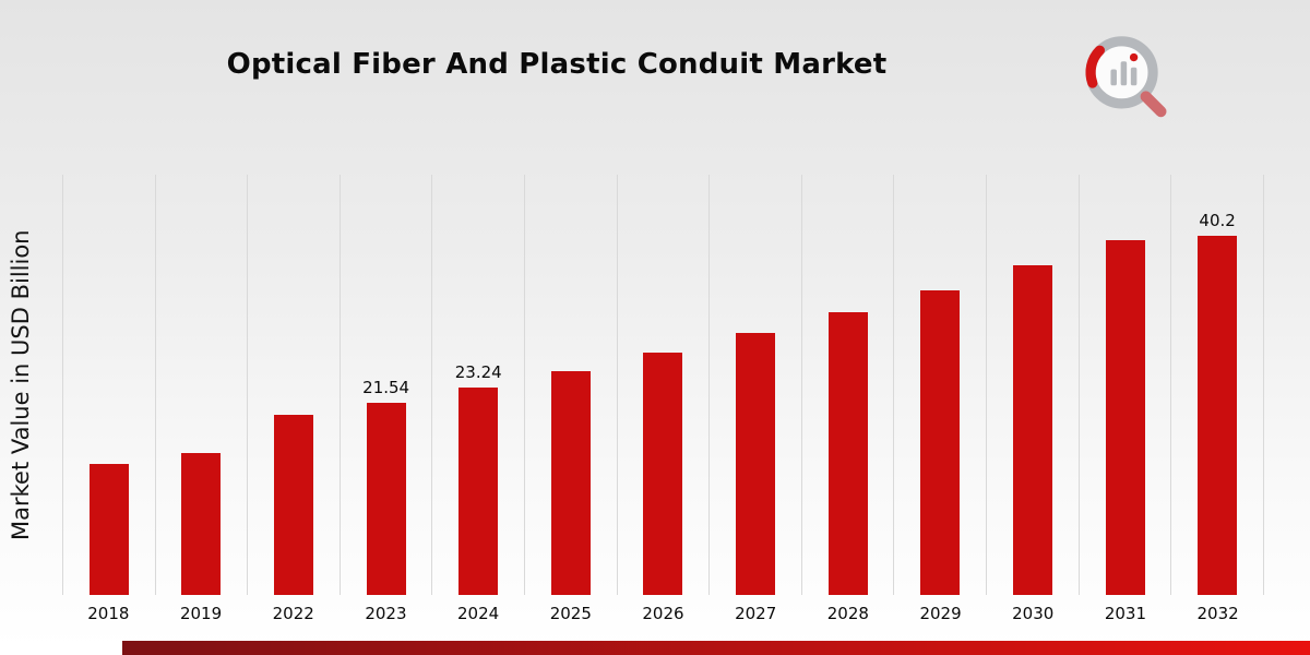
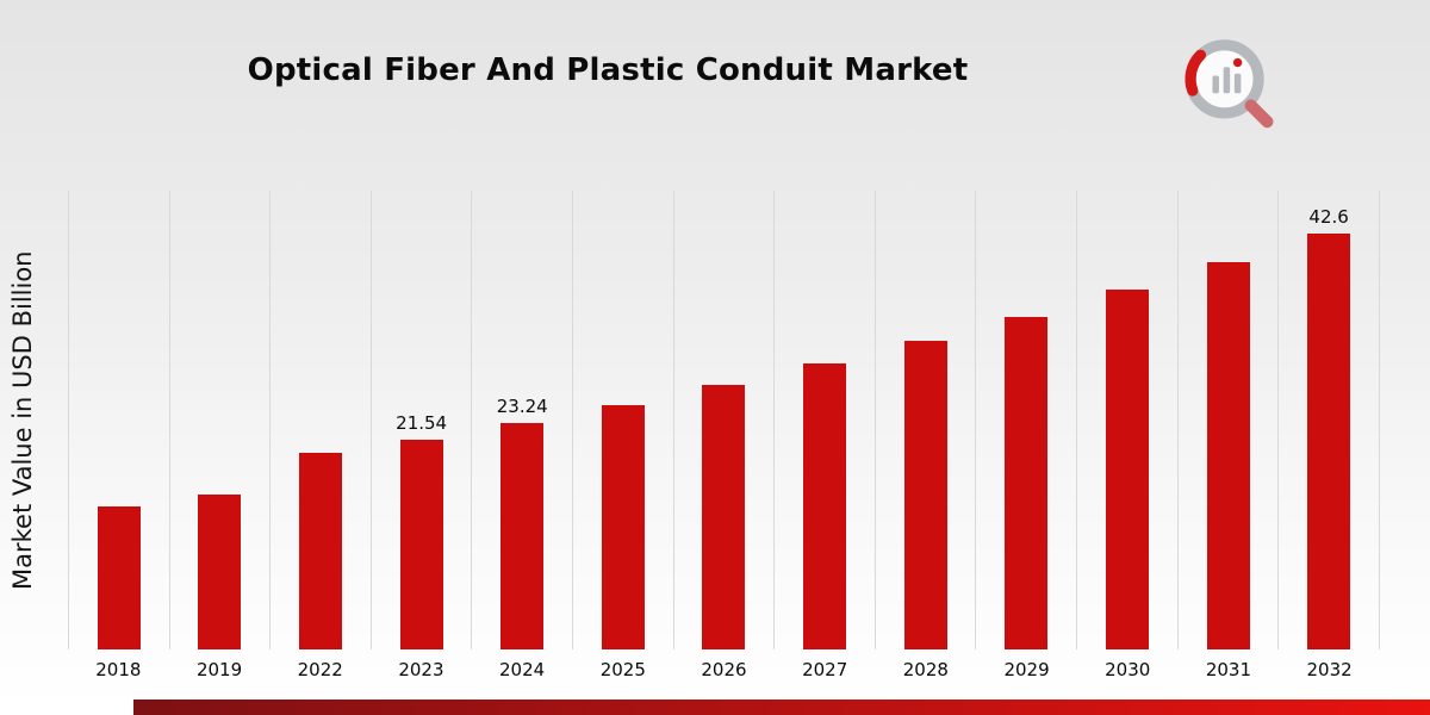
2032: 40.2 -> 42.6
